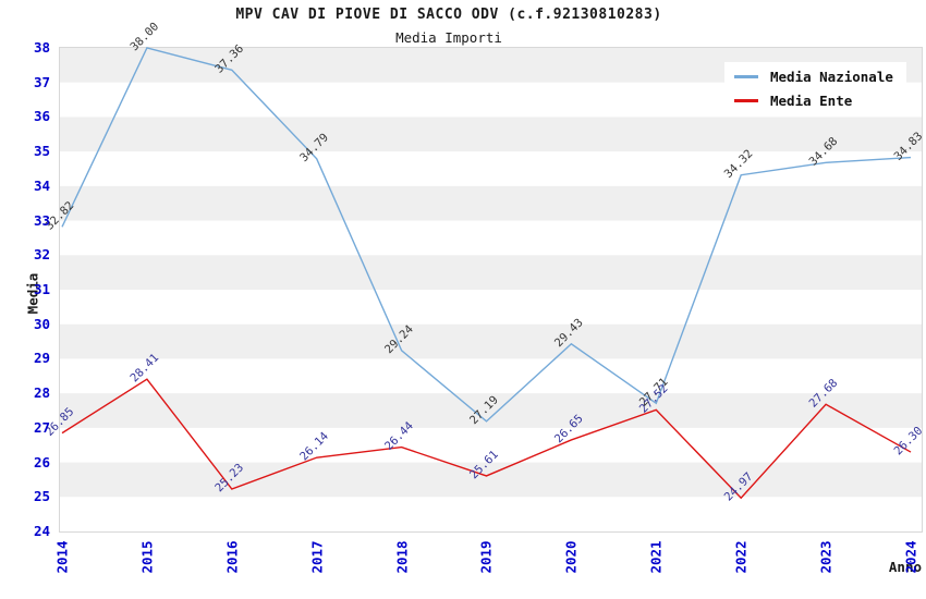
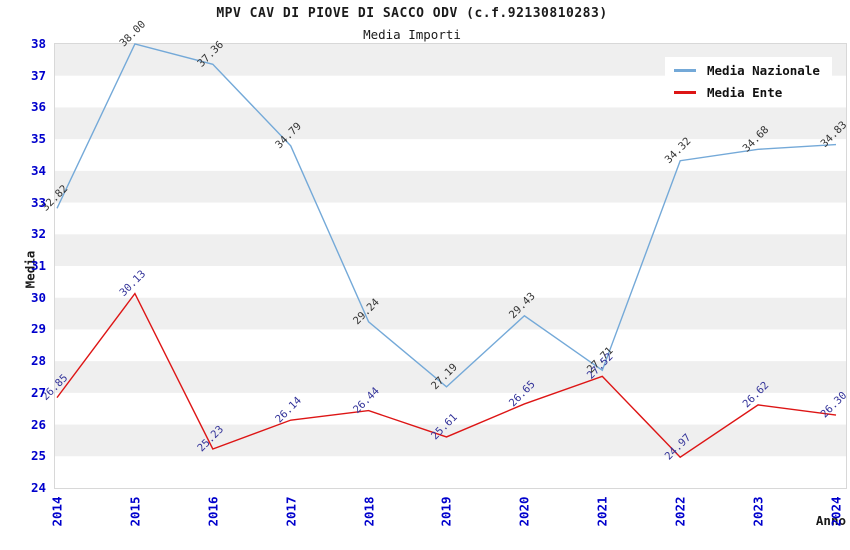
Media Ente/2015: 28.41 -> 30.13
Media Ente/2023: 27.68 -> 26.62
